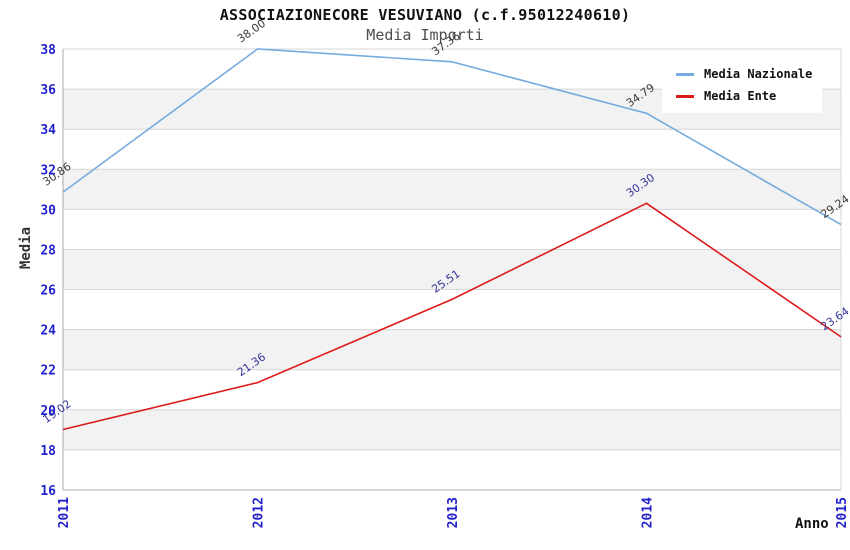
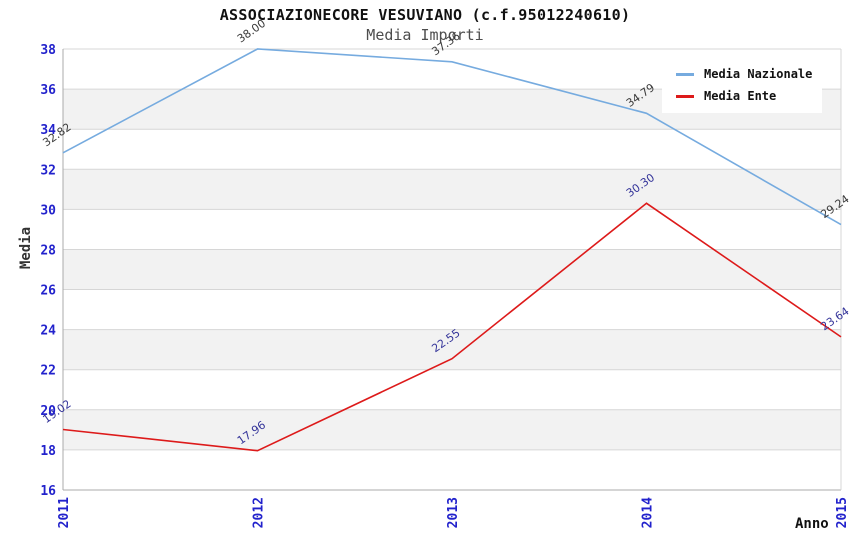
Media Nazionale/2011: 30.86 -> 32.82
Media Ente/2012: 21.36 -> 17.96
Media Ente/2013: 25.51 -> 22.55
